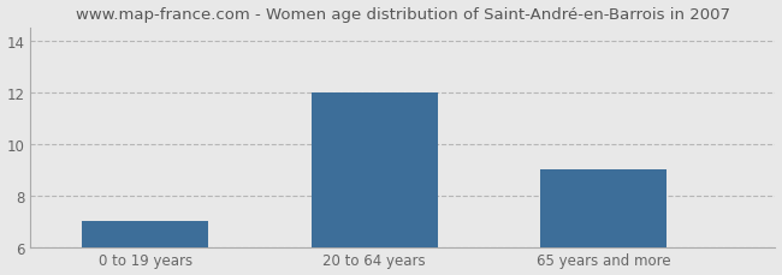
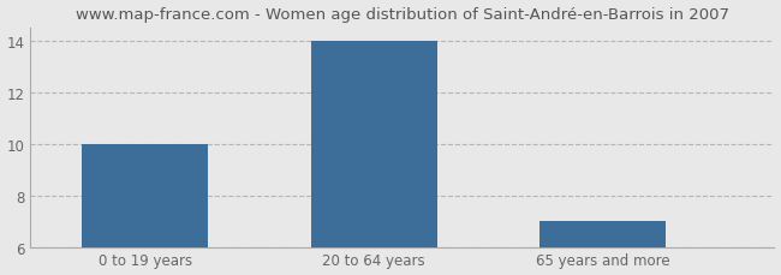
0 to 19 years: 7 -> 10
20 to 64 years: 12 -> 14
65 years and more: 9 -> 7
